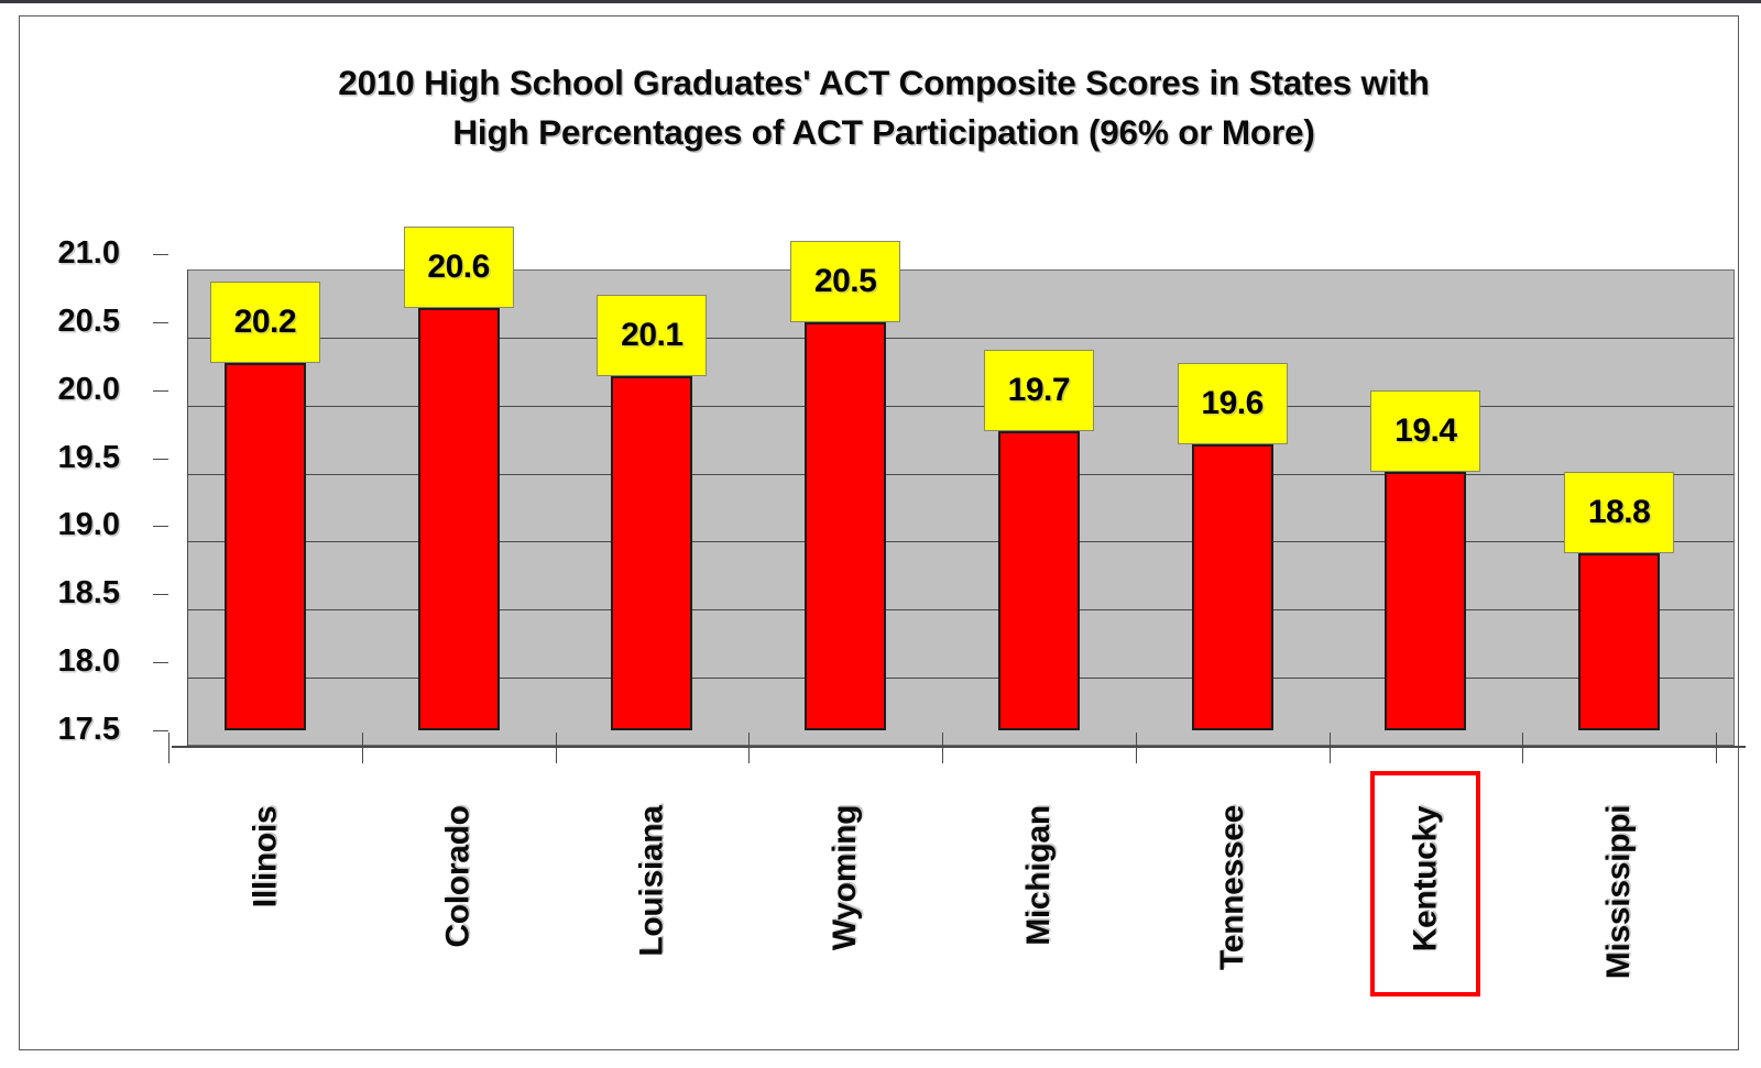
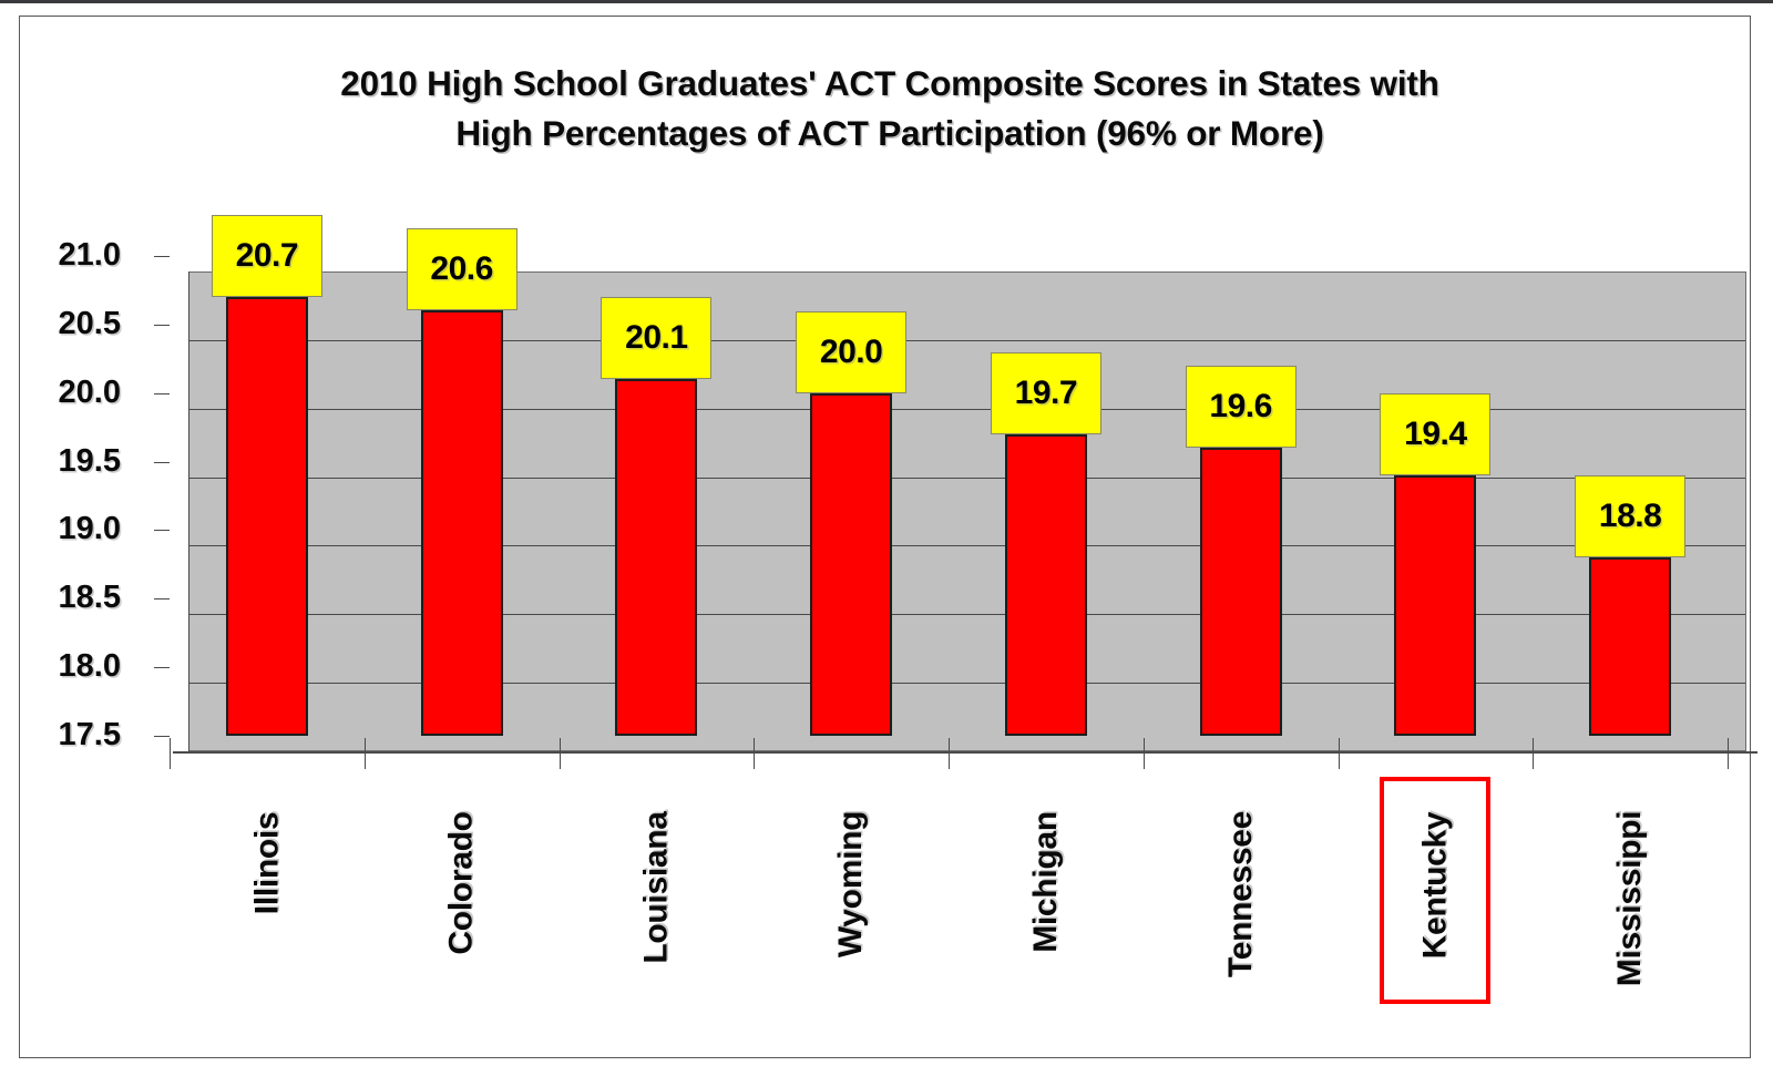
Illinois: 20.2 -> 20.7
Wyoming: 20.5 -> 20.0
